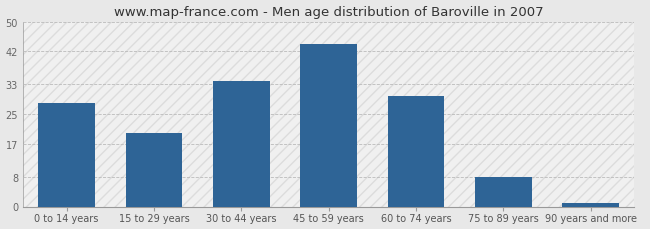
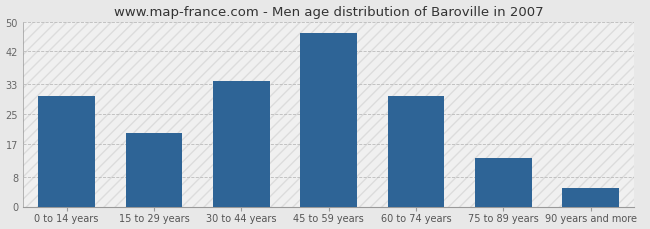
0 to 14 years: 28 -> 30
45 to 59 years: 44 -> 47
75 to 89 years: 8 -> 13
90 years and more: 1 -> 5
